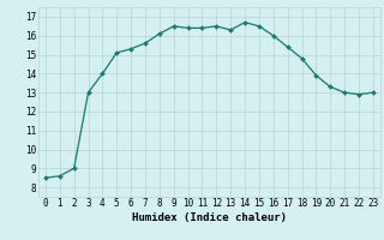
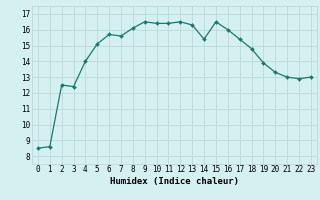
2: 9.0 -> 12.5
3: 13.0 -> 12.4
6: 15.3 -> 15.7
14: 16.7 -> 15.4
